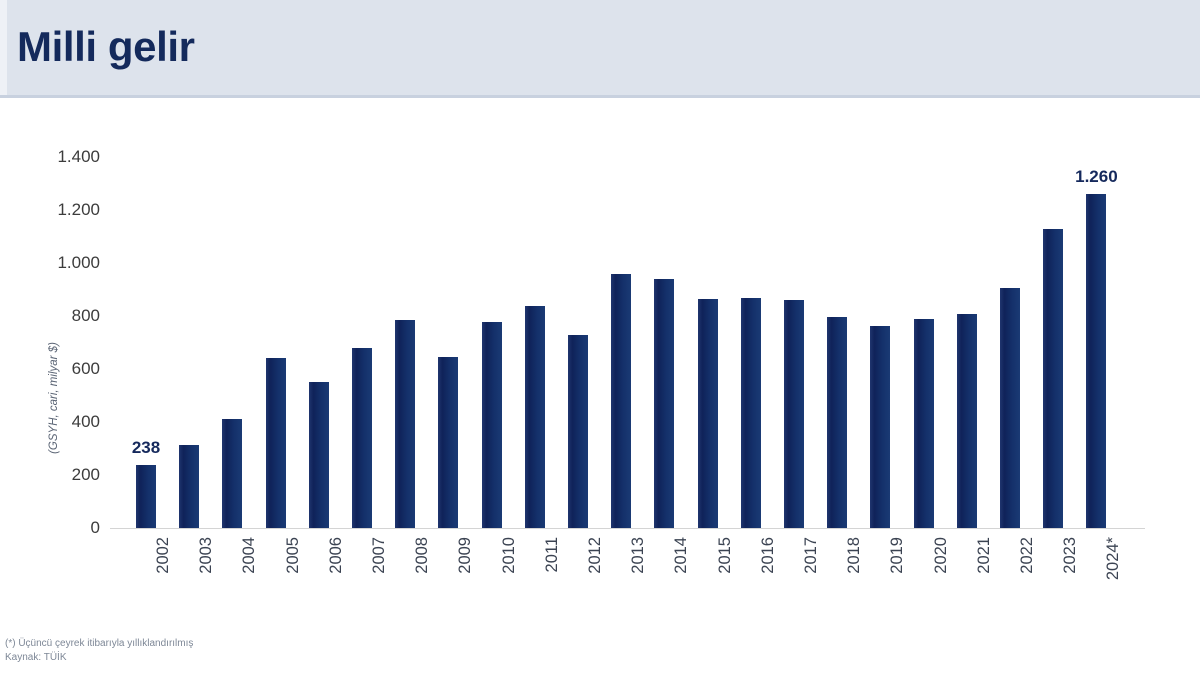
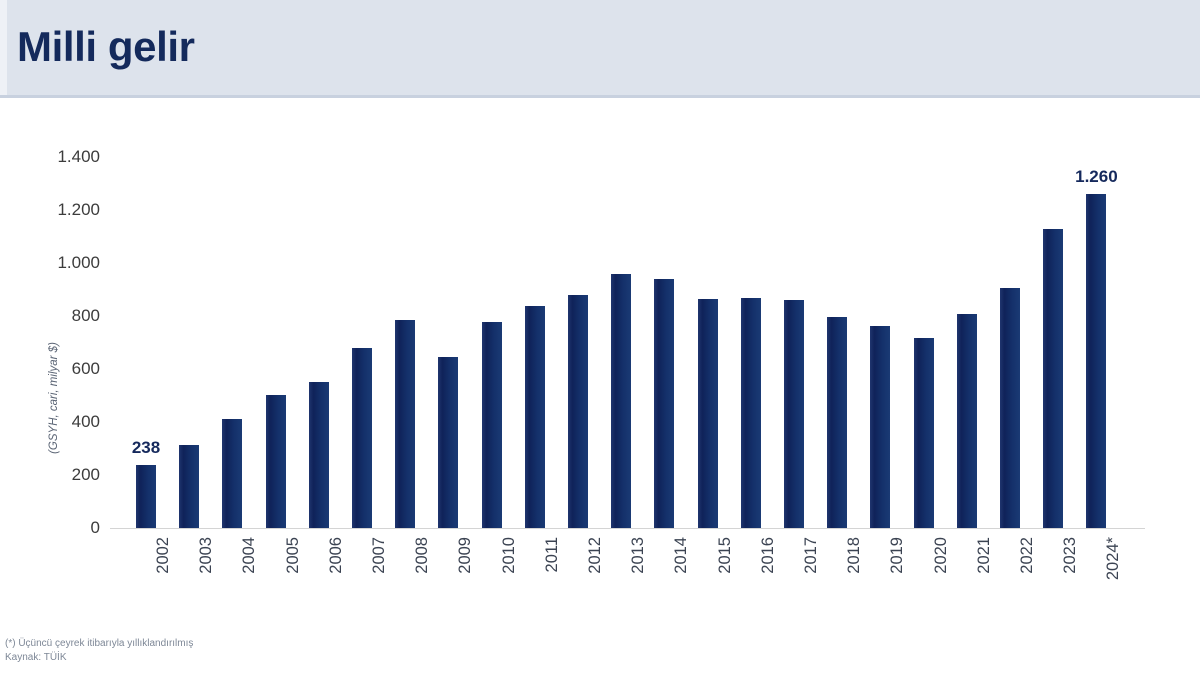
2005: 640 -> 500
2012: 730 -> 880
2020: 790 -> 720
